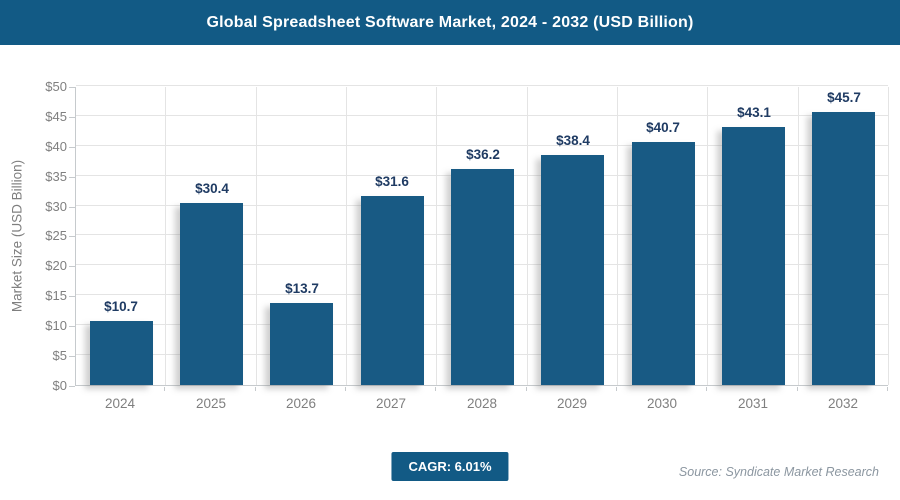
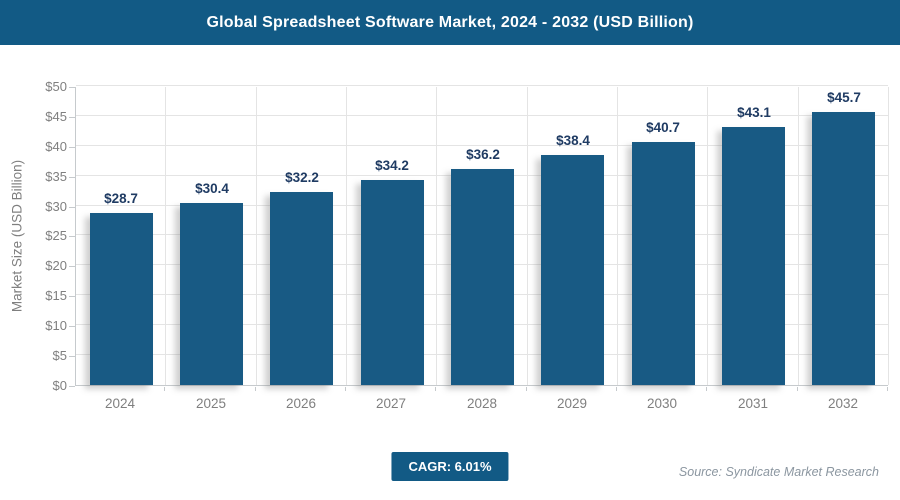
2024: $10.7 -> $28.7
2026: $13.7 -> $32.2
2027: $31.6 -> $34.2
